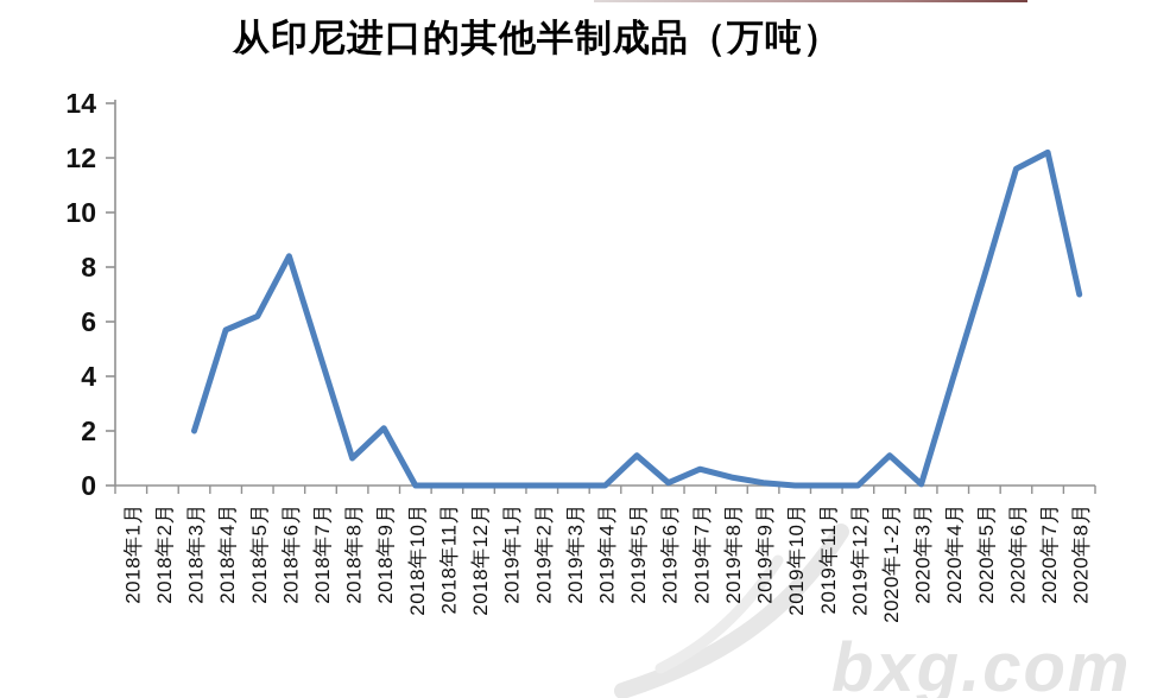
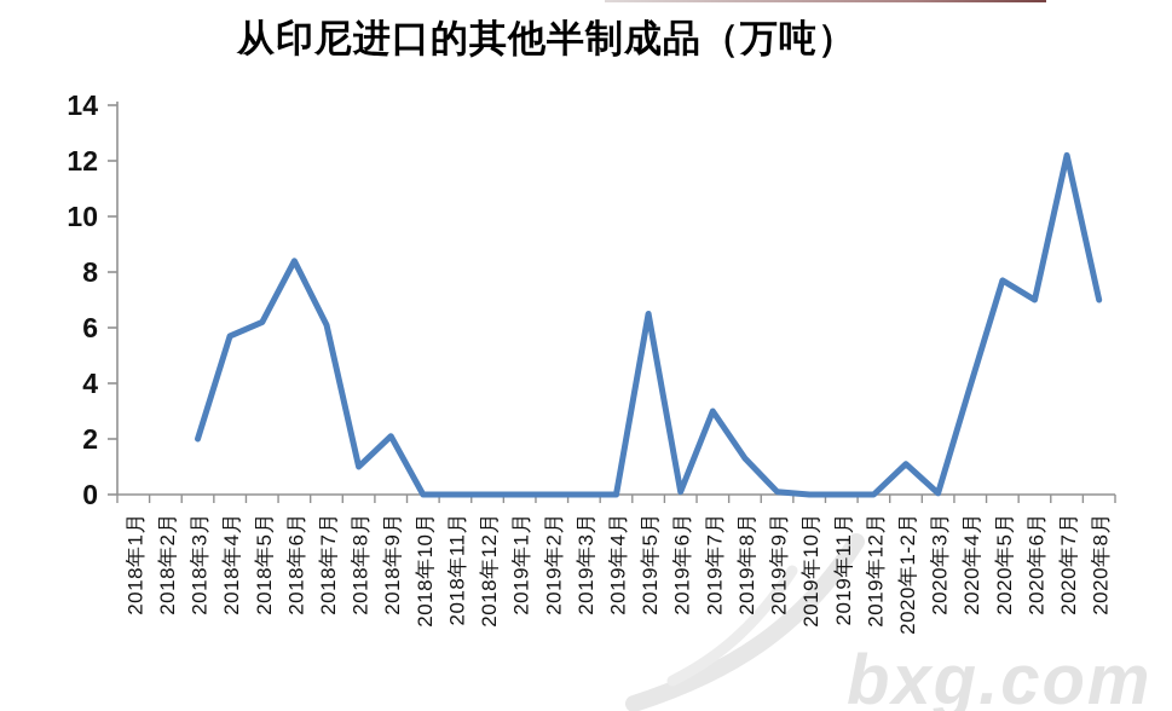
2018年7月: 4.7 -> 6.1
2019年5月: 1.1 -> 6.5
2019年7月: 0.6 -> 3.0
2019年8月: 0.3 -> 1.3
2020年6月: 11.6 -> 7.0
